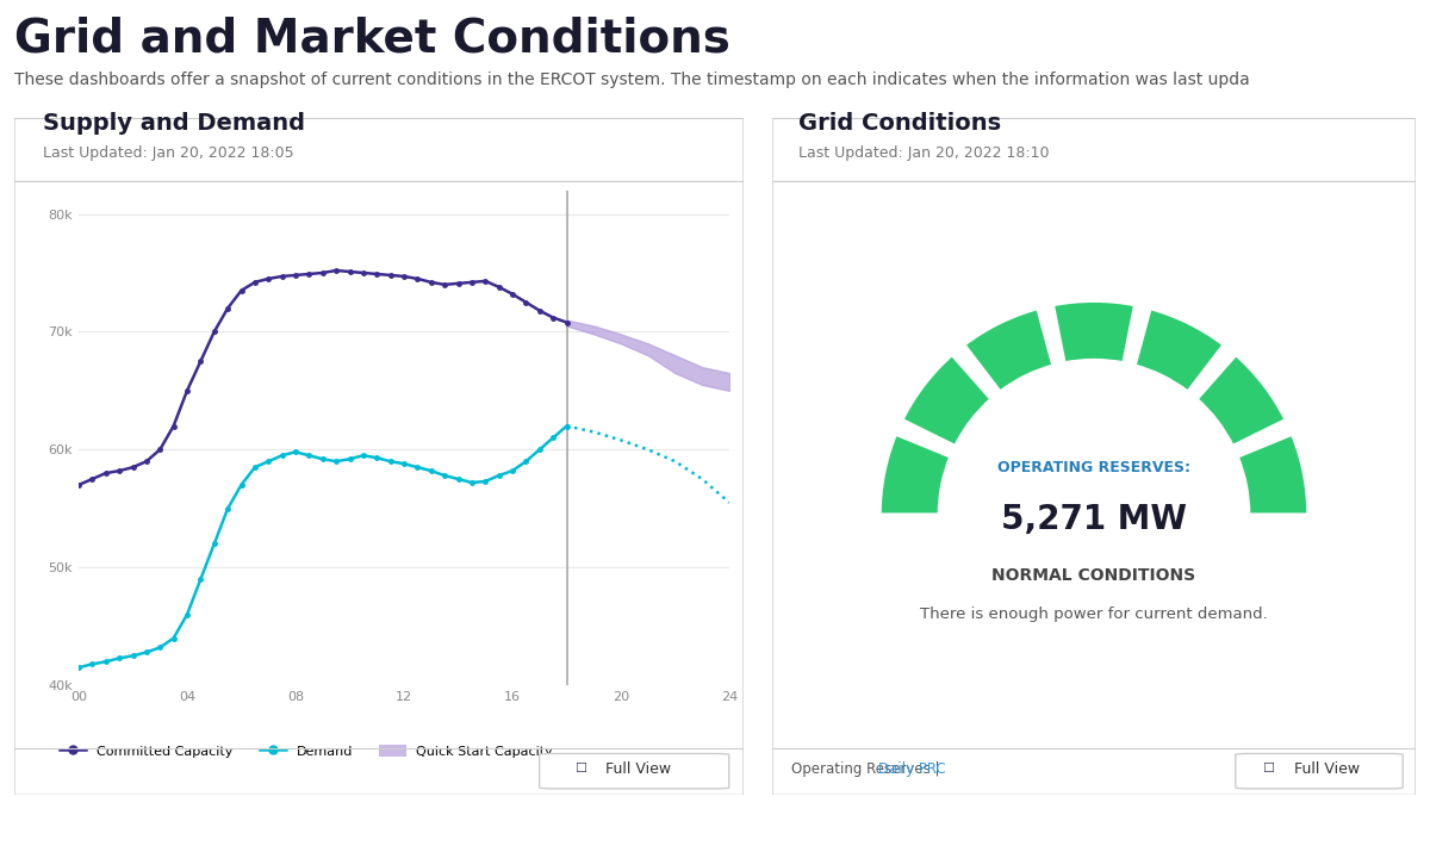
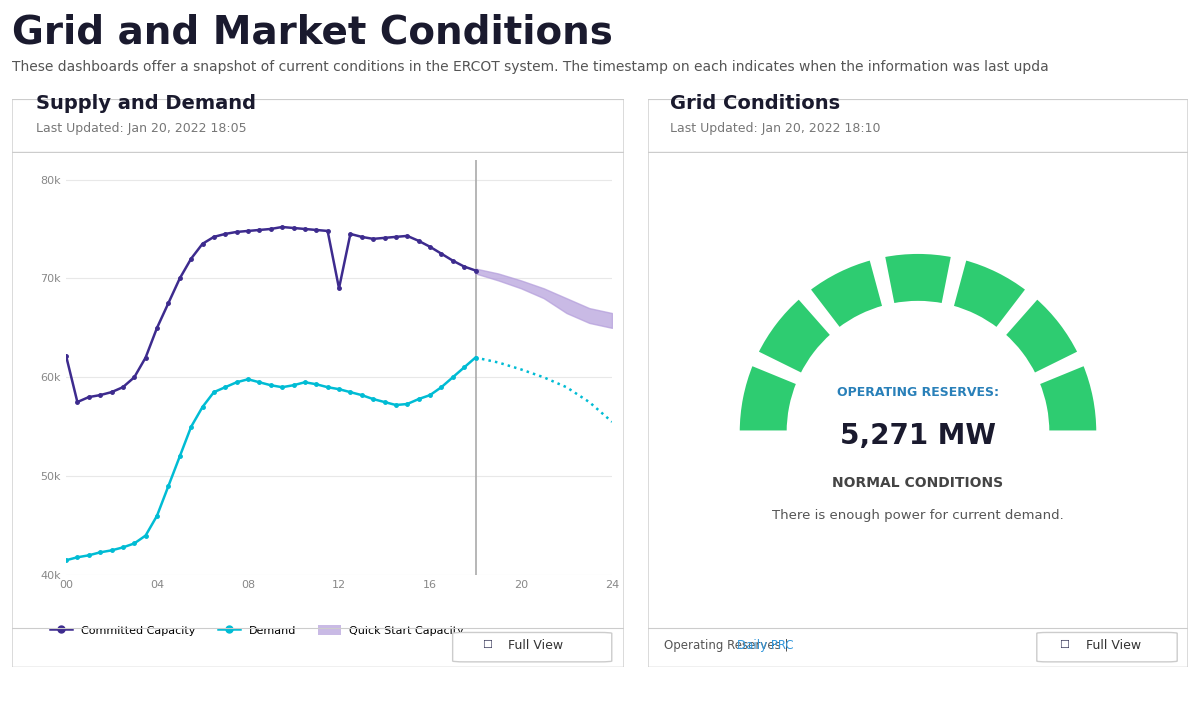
Committed Capacity/00: 57.0k -> 62.2k
Committed Capacity/12: 74.7k -> 69.0k
